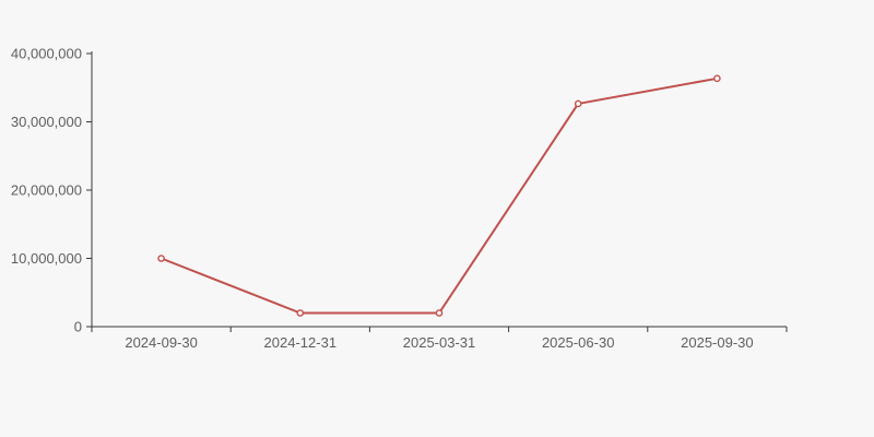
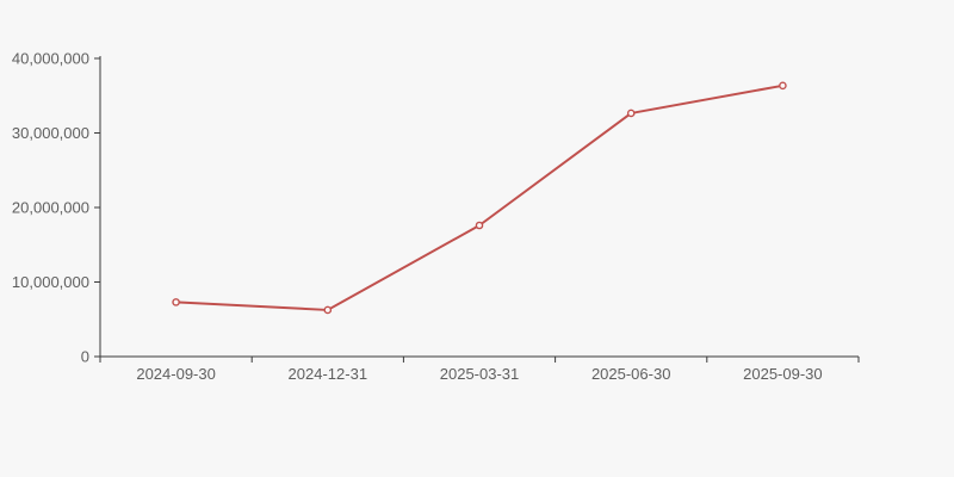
2024-09-30: 10000000 -> 7000000
2024-12-31: 2000000 -> 6000000
2025-03-31: 2000000 -> 18000000
